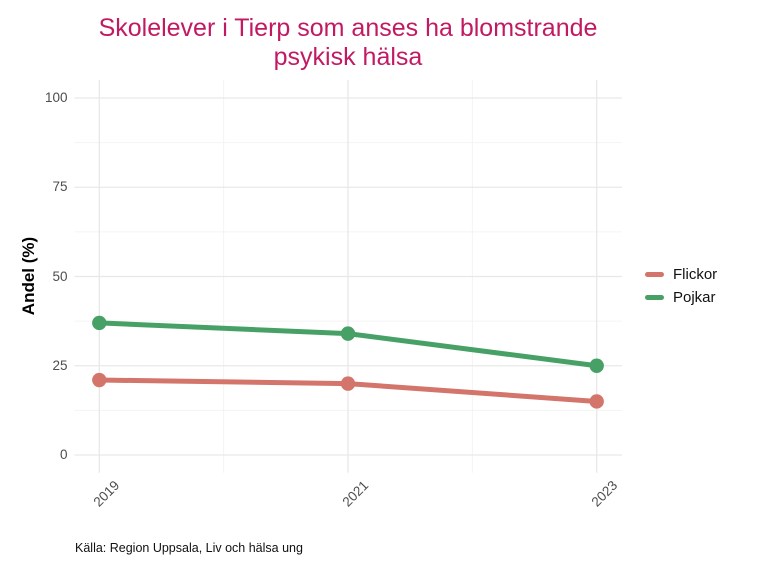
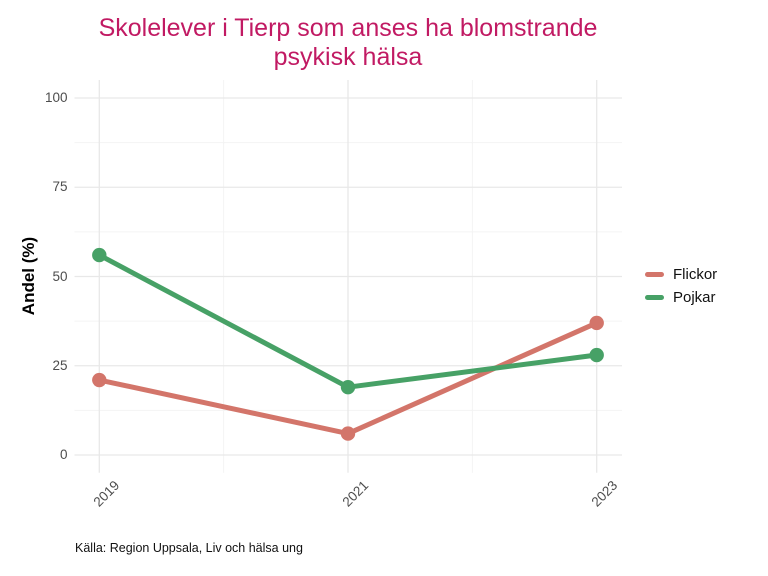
Pojkar/2019: 37 -> 56
Flickor/2021: 20 -> 6
Pojkar/2021: 34 -> 19
Flickor/2023: 15 -> 37
Pojkar/2023: 25 -> 28
